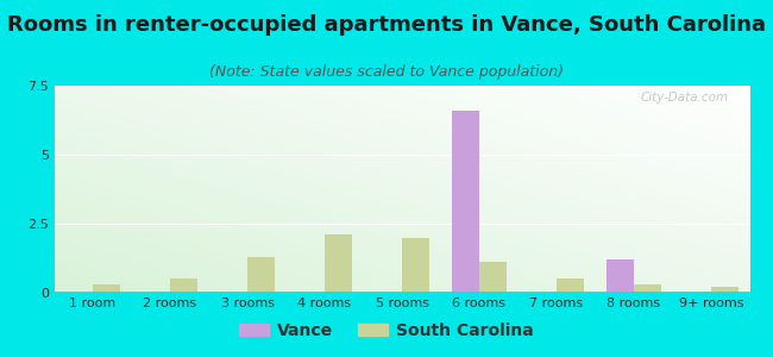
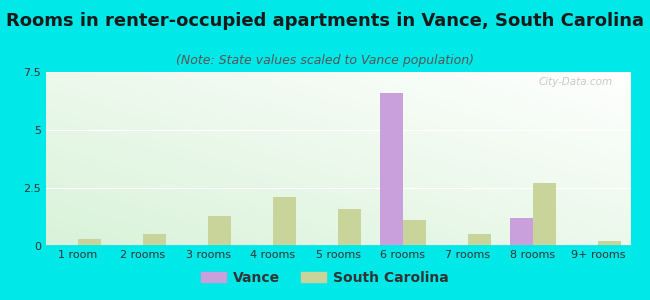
South Carolina/5 rooms: 2.0 -> 1.6
South Carolina/8 rooms: 0.3 -> 2.7
